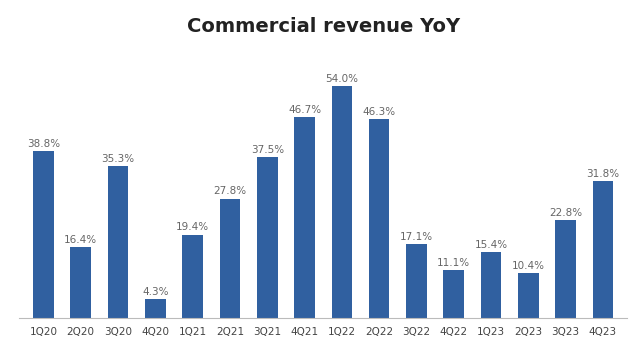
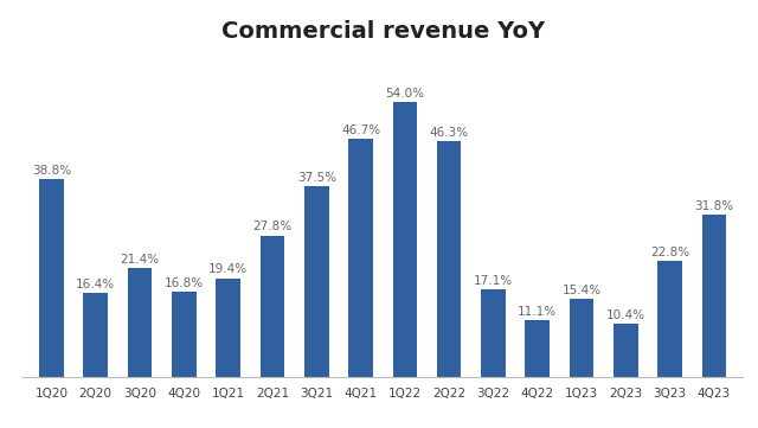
3Q20: 35.3% -> 21.4%
4Q20: 4.3% -> 16.8%
